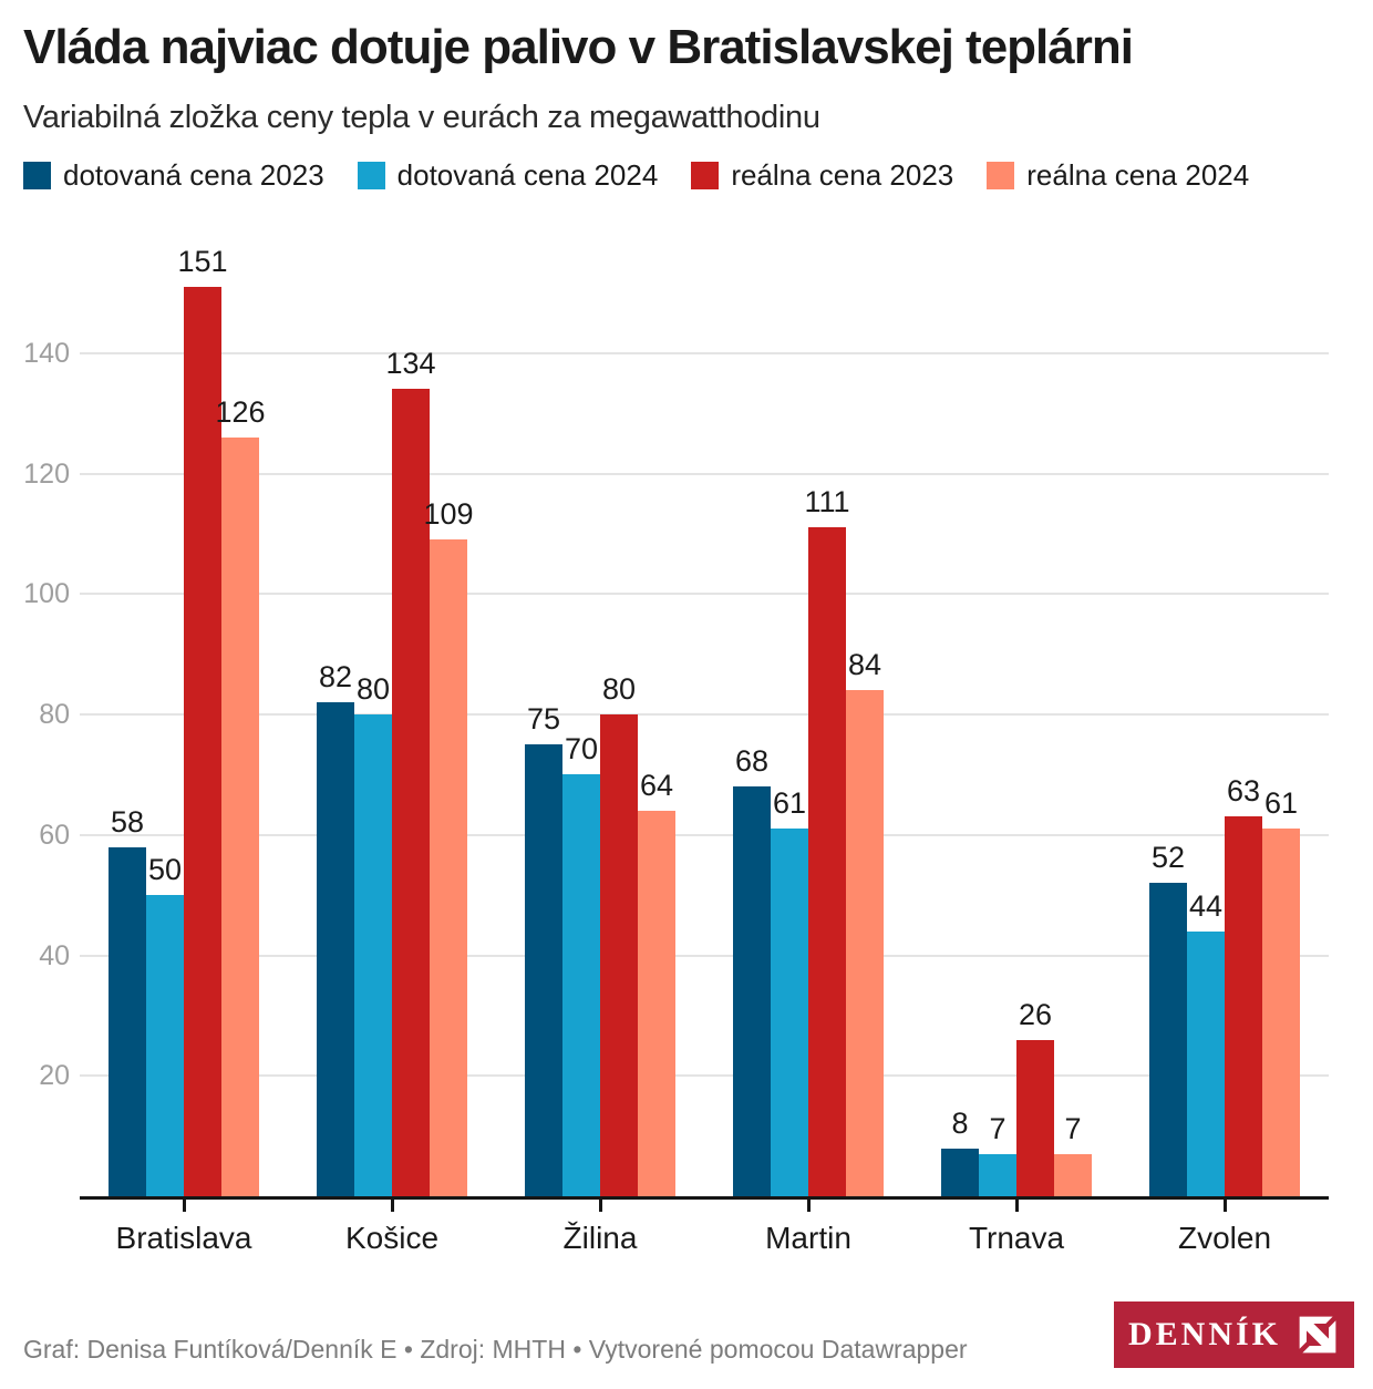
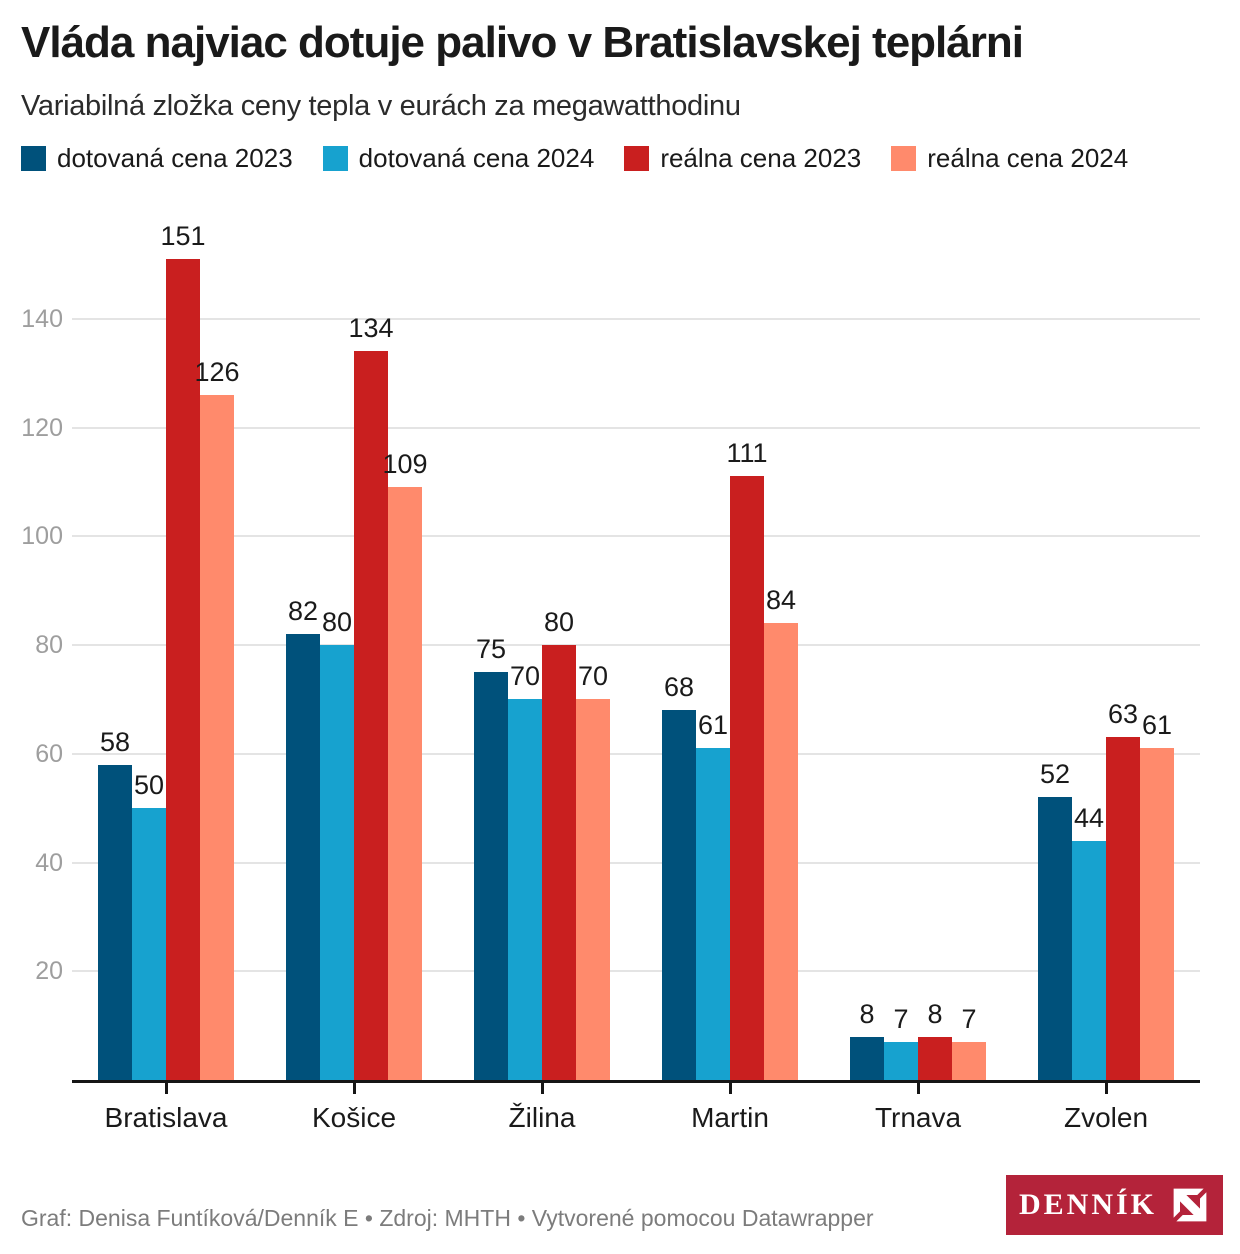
reálna cena 2024/Žilina: 64 -> 70
reálna cena 2023/Trnava: 26 -> 8
